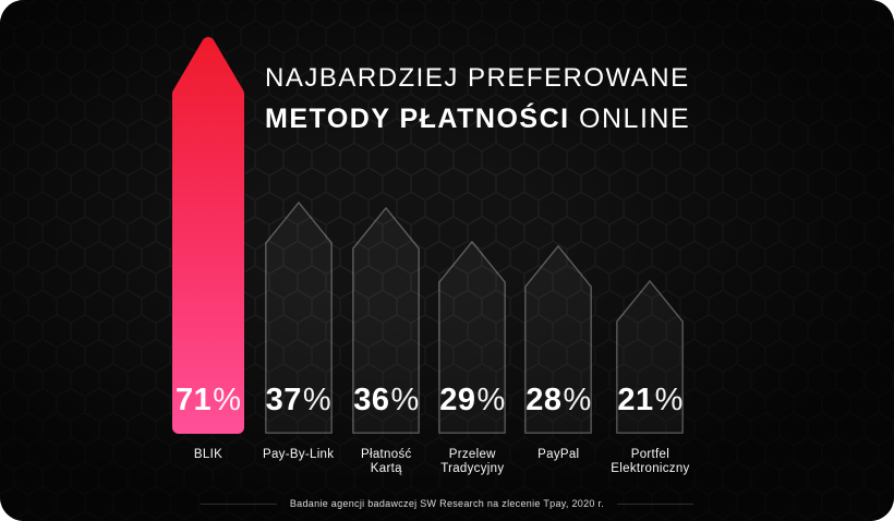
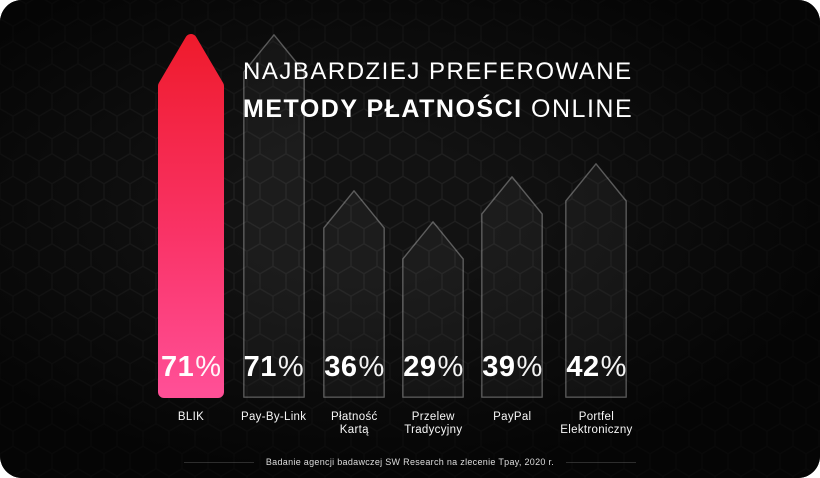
Pay-By-Link: 37 -> 71
PayPal: 28 -> 39
Portfel Elektroniczny: 21 -> 42
